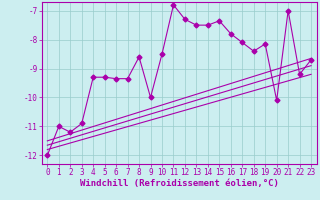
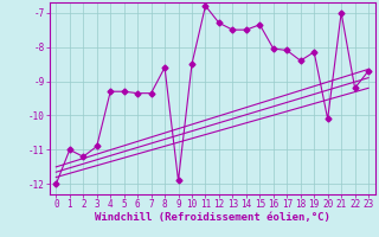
9: -10.00 -> -11.90
16: -7.80 -> -8.05
